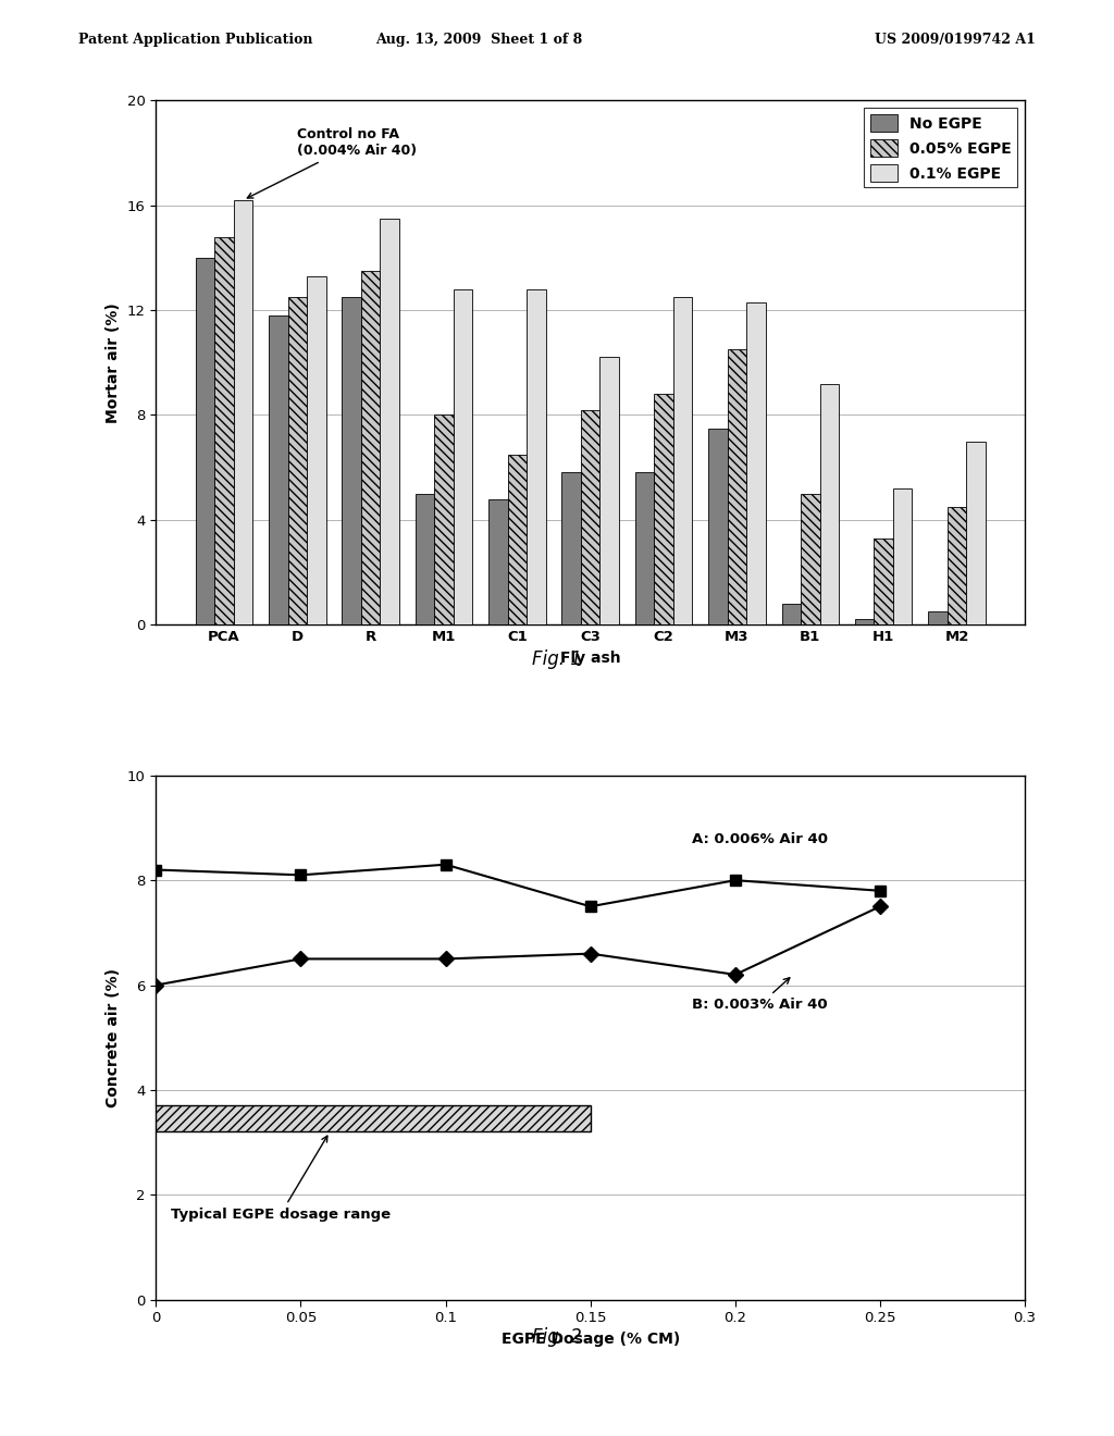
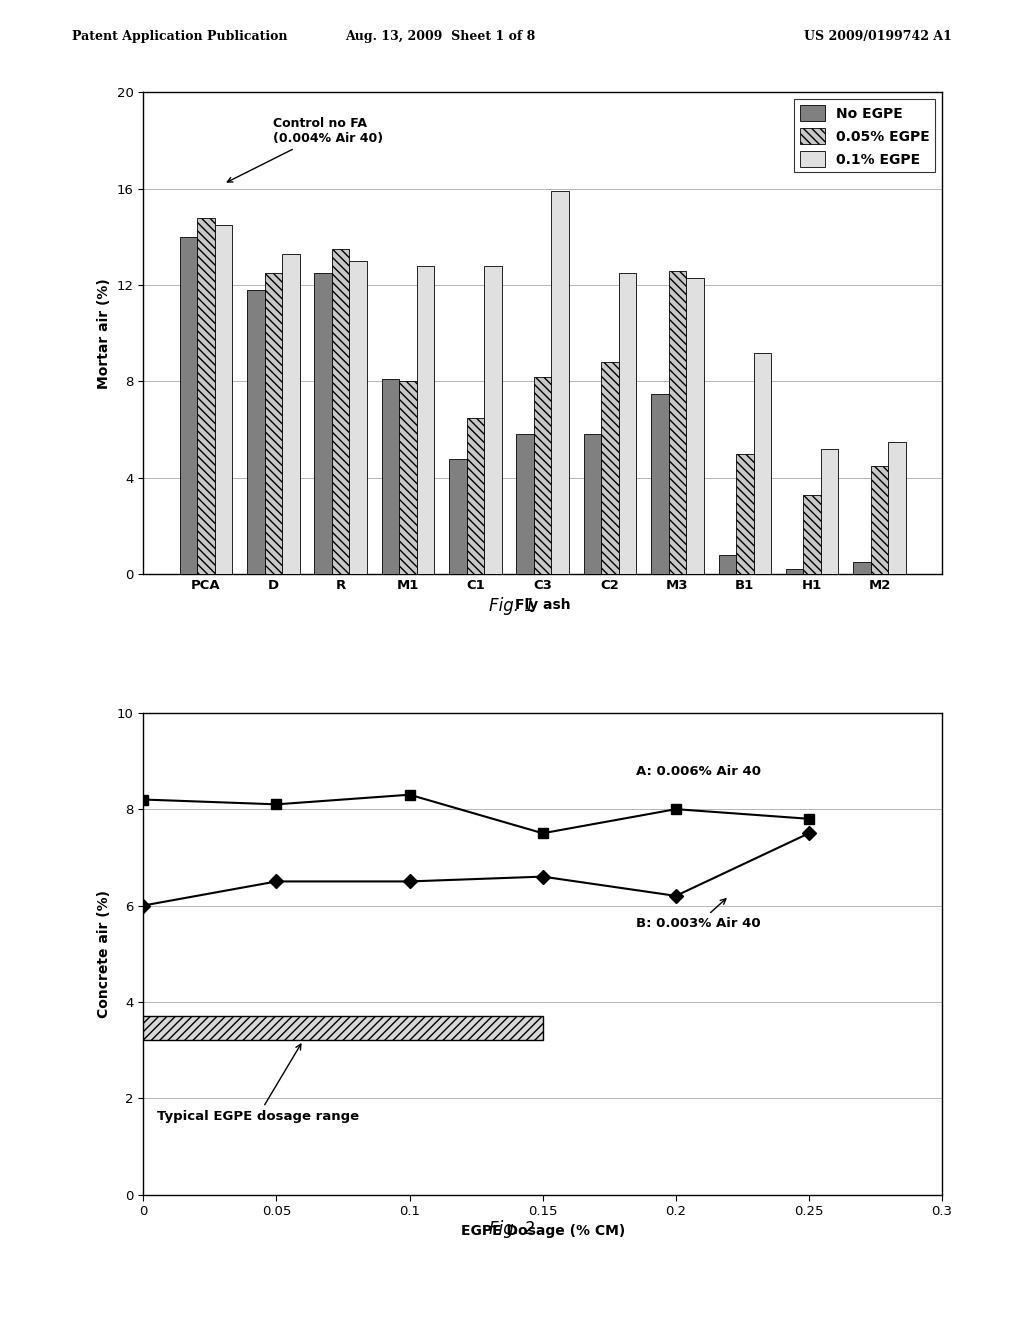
0.1% EGPE/PCA: 16.2 -> 14.5
0.1% EGPE/R: 15.5 -> 13.0
No EGPE/M1: 5.0 -> 8.1
0.1% EGPE/C3: 10.2 -> 15.9
0.05% EGPE/M3: 10.5 -> 12.6
0.1% EGPE/M2: 7.0 -> 5.5
